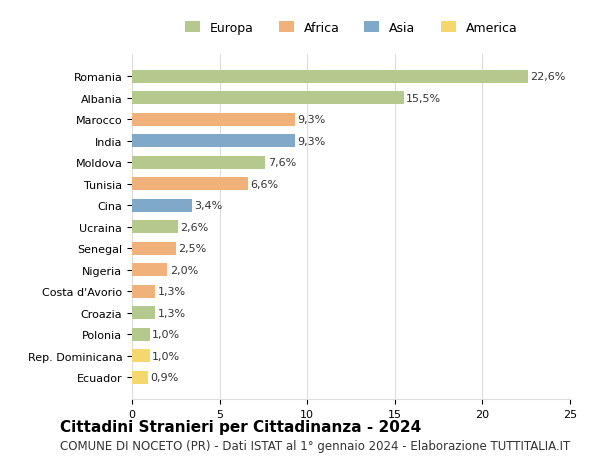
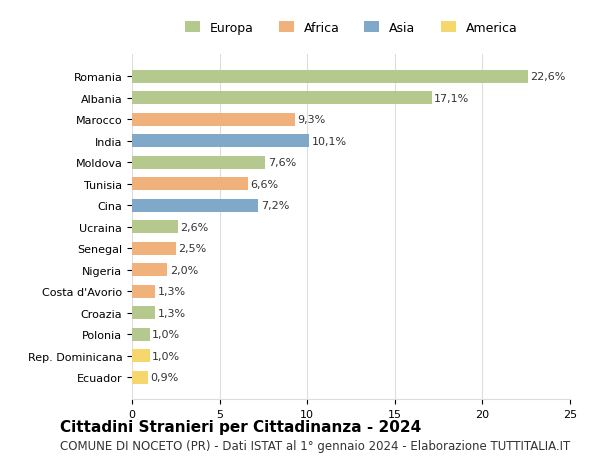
Albania: 15,5% -> 17,1%
India: 9,3% -> 10,1%
Cina: 3,4% -> 7,2%
